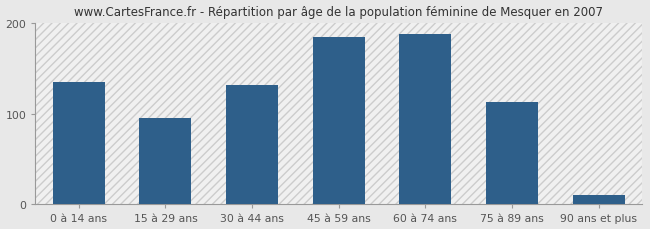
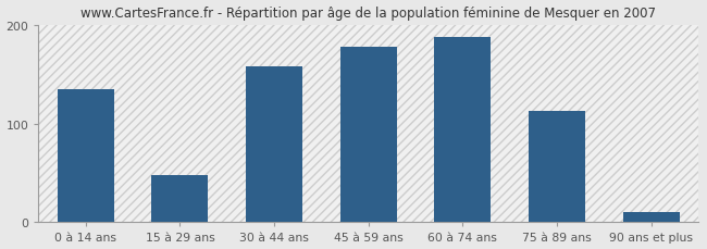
15 à 29 ans: 95 -> 48
30 à 44 ans: 132 -> 158
45 à 59 ans: 185 -> 178
